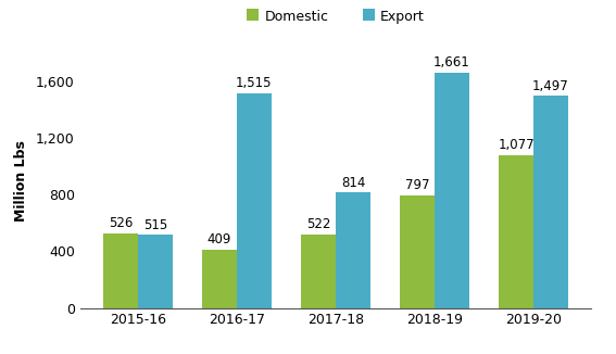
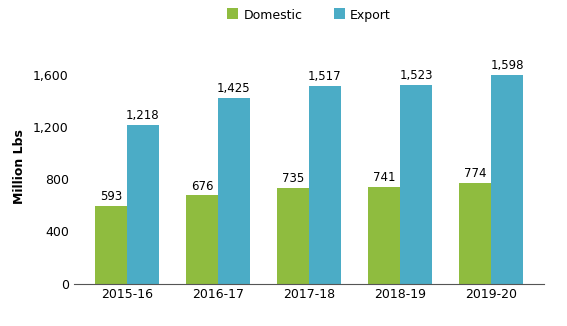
Domestic/2015-16: 526 -> 593
Export/2015-16: 515 -> 1,218
Domestic/2016-17: 409 -> 676
Export/2016-17: 1,515 -> 1,425
Domestic/2017-18: 522 -> 735
Export/2017-18: 814 -> 1,517
Domestic/2018-19: 797 -> 741
Export/2018-19: 1,661 -> 1,523
Domestic/2019-20: 1,077 -> 774
Export/2019-20: 1,497 -> 1,598
